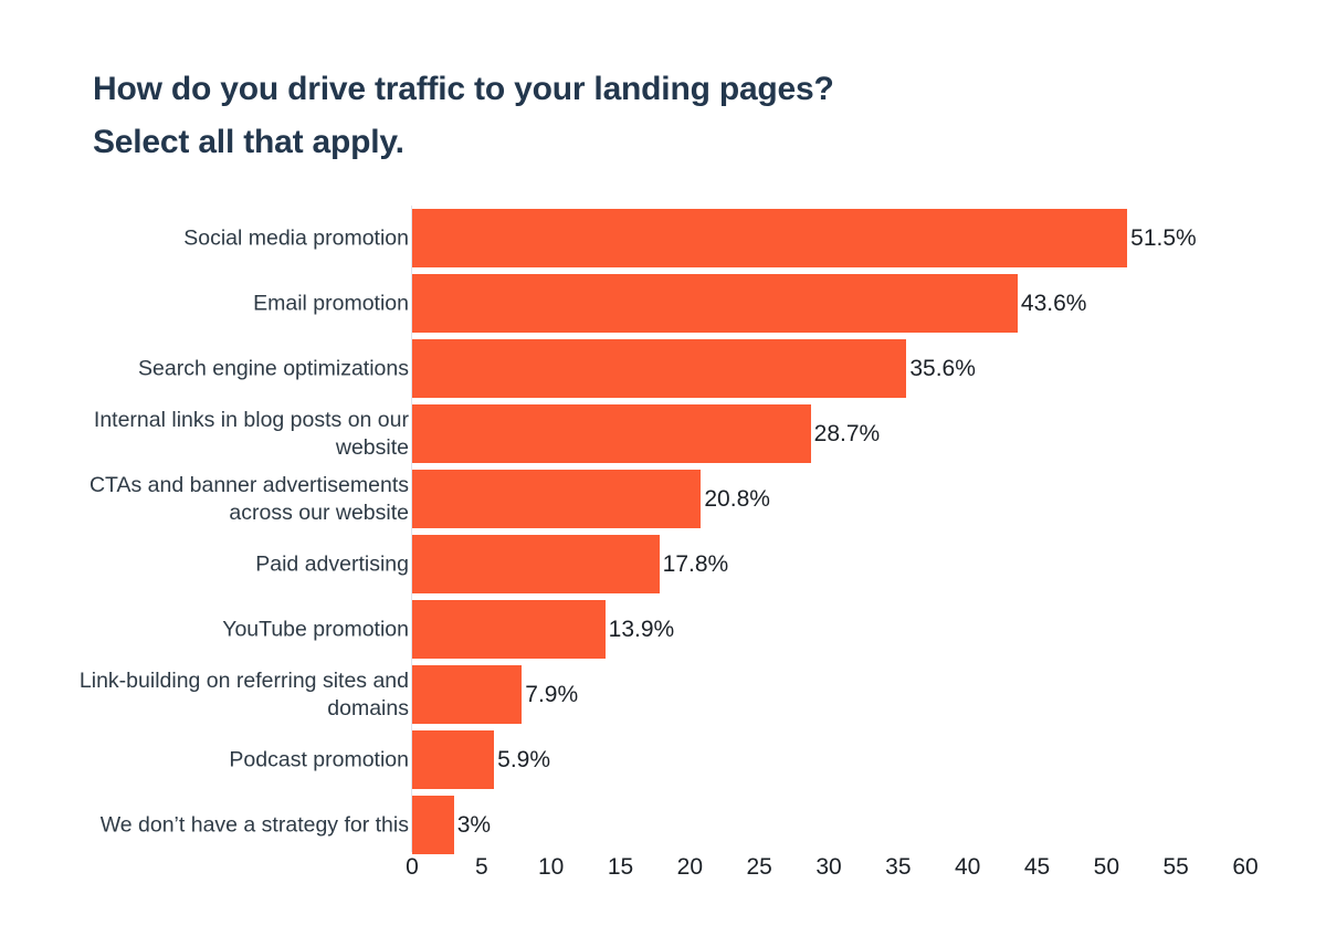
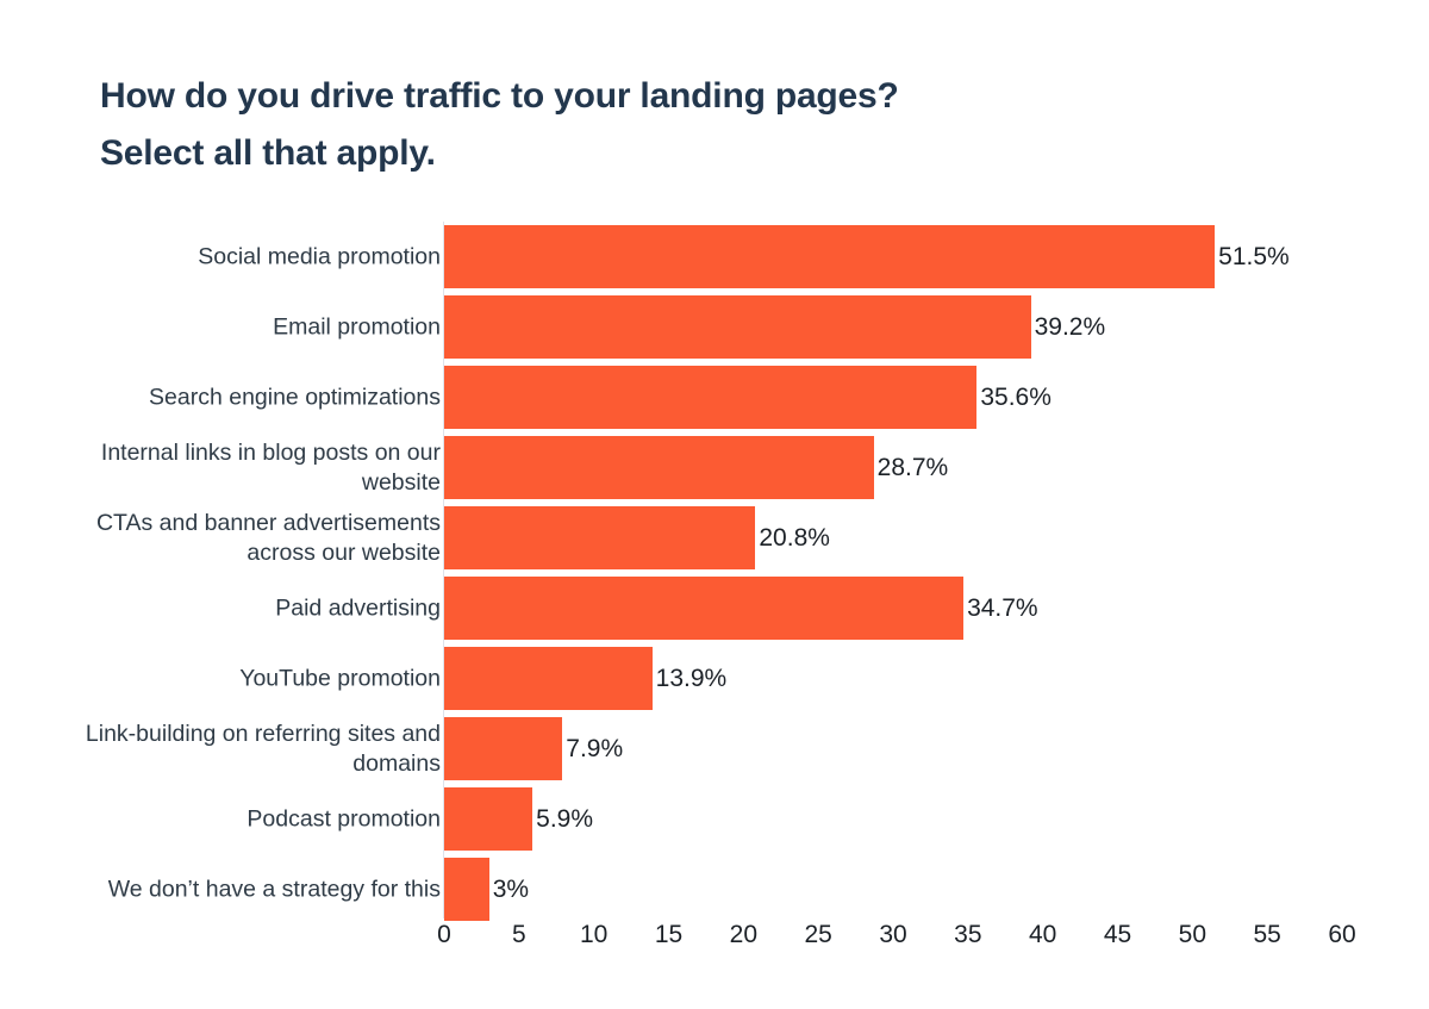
Email promotion: 43.6% -> 39.2%
Paid advertising: 17.8% -> 34.7%
